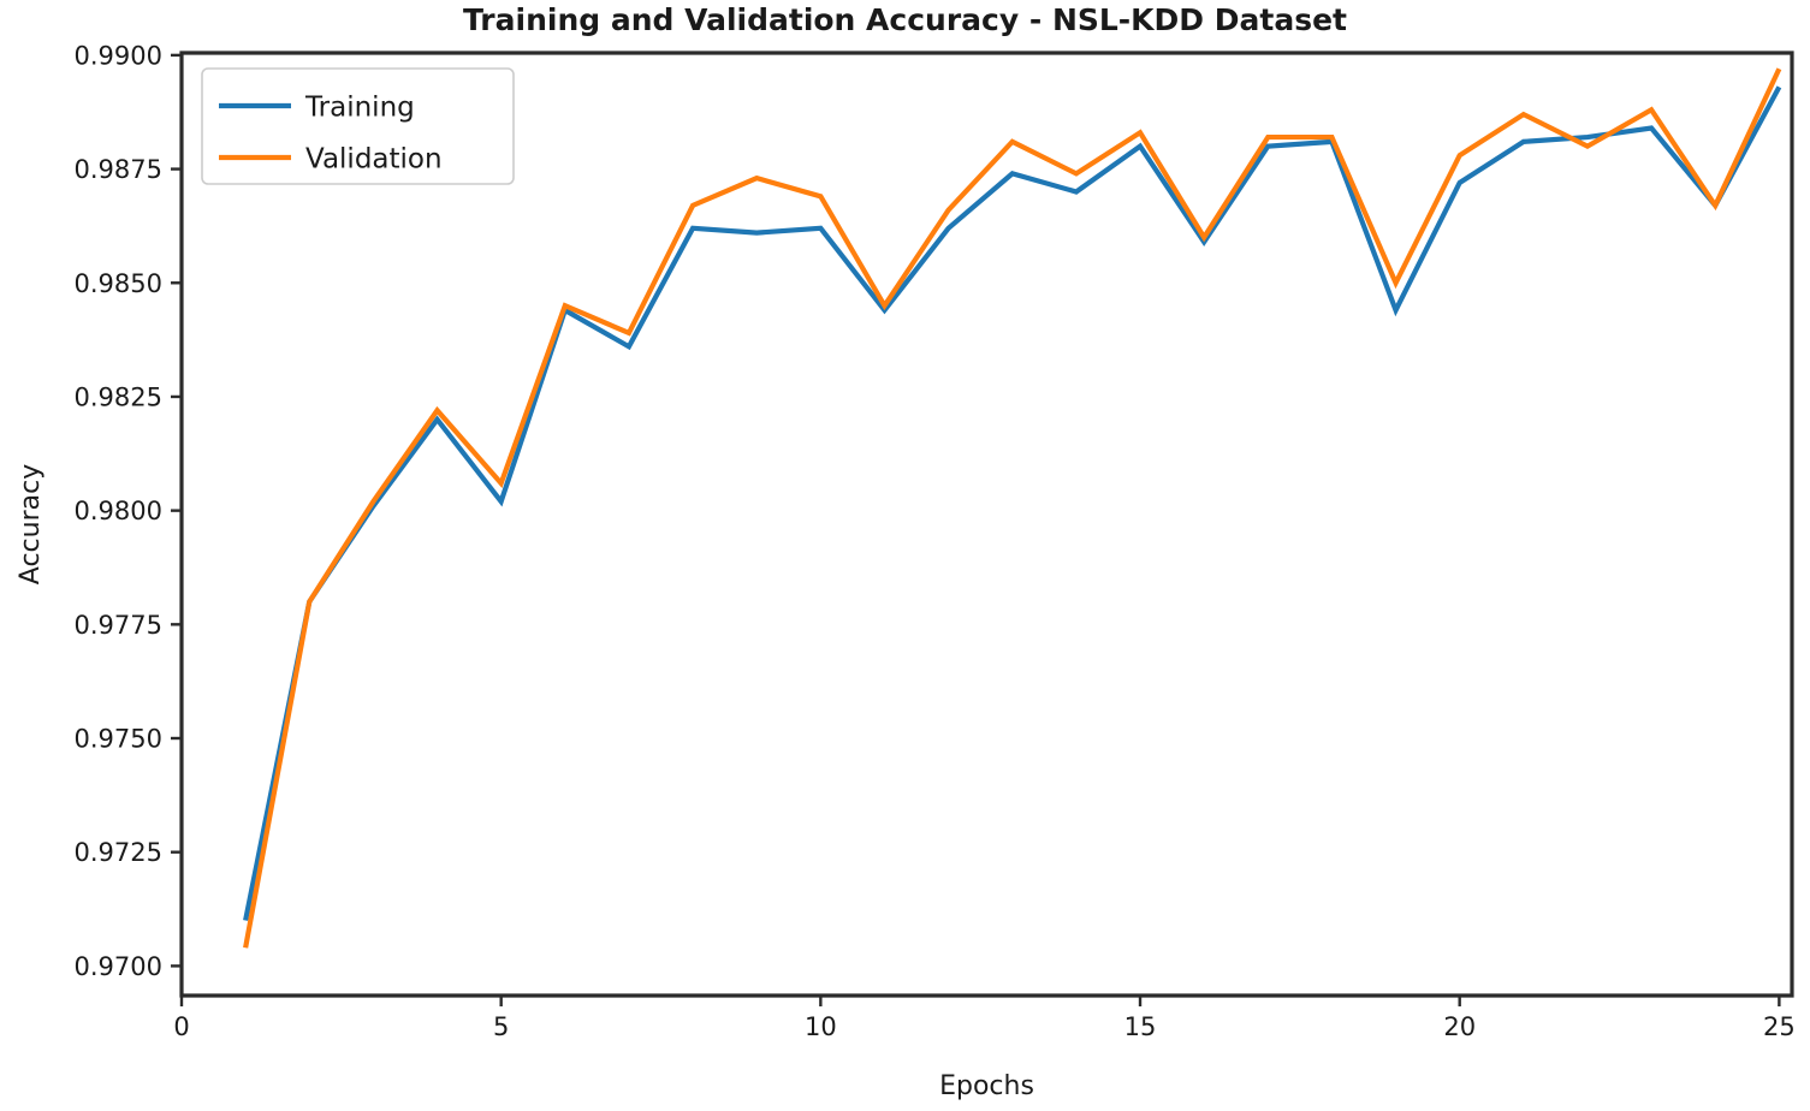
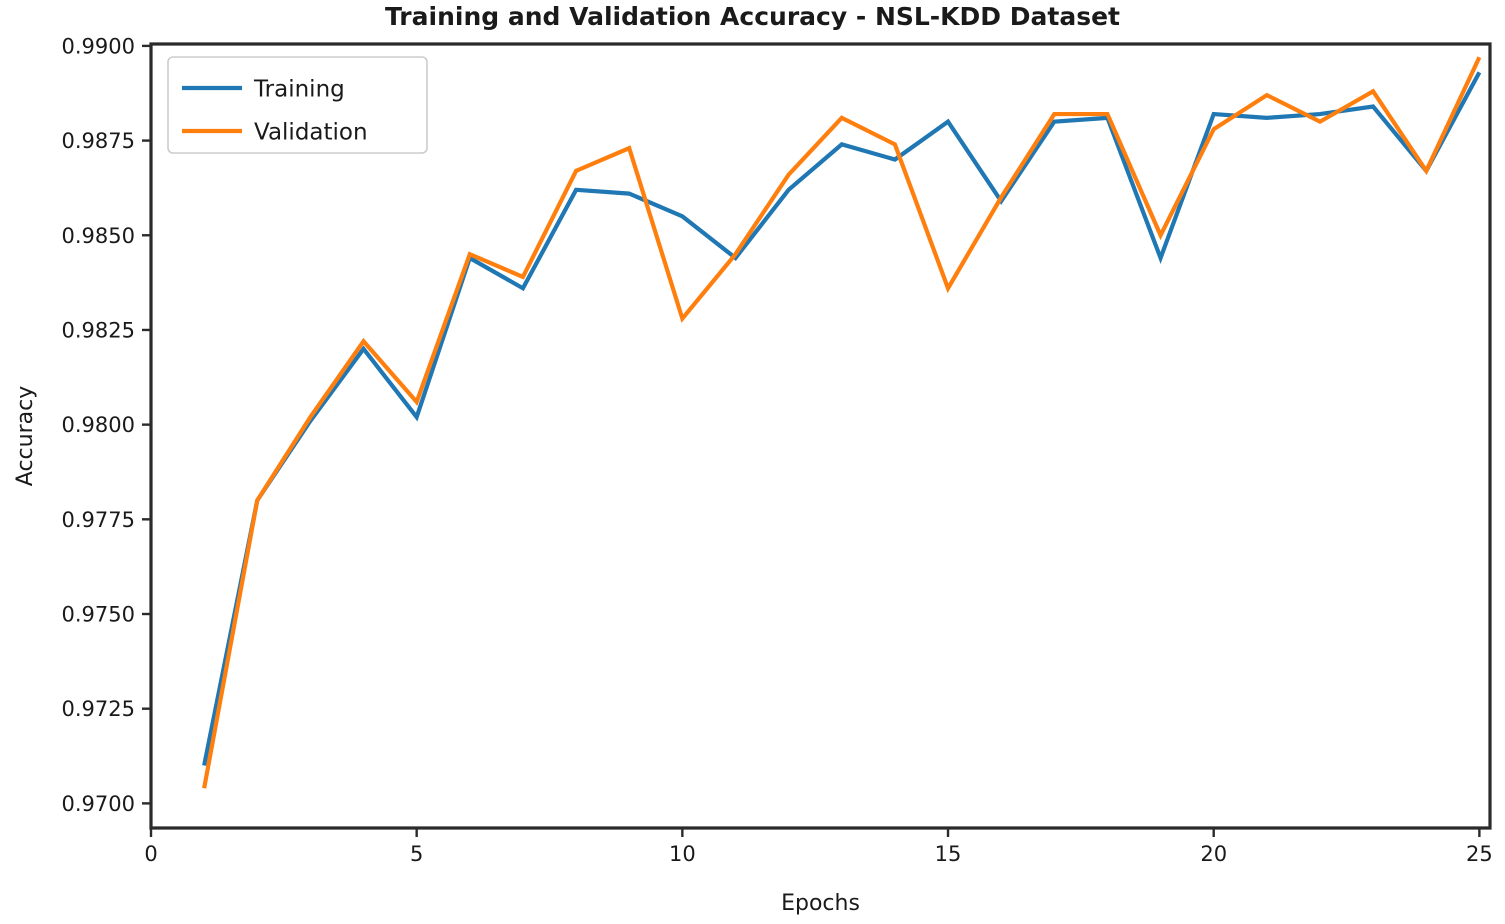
Training/10: 0.9862 -> 0.9855
Validation/10: 0.9869 -> 0.9828
Validation/15: 0.9883 -> 0.9836
Training/20: 0.9872 -> 0.9882
